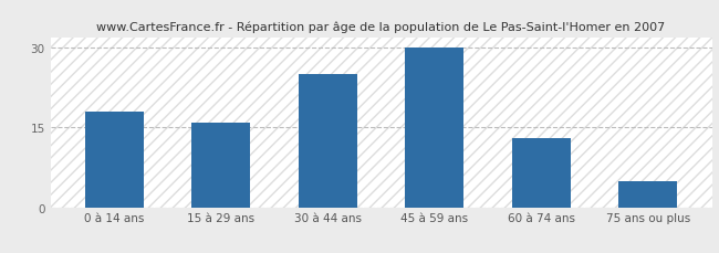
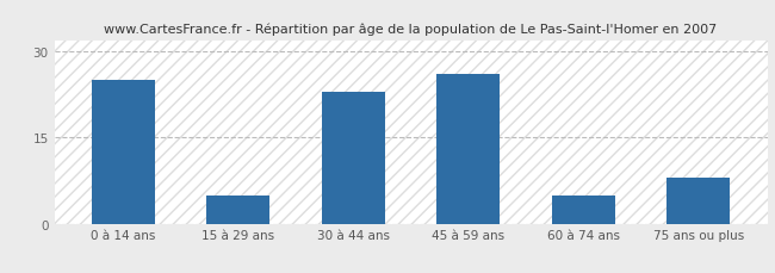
0 à 14 ans: 18 -> 25
15 à 29 ans: 16 -> 5
30 à 44 ans: 25 -> 23
45 à 59 ans: 30 -> 26
60 à 74 ans: 13 -> 5
75 ans ou plus: 5 -> 8
